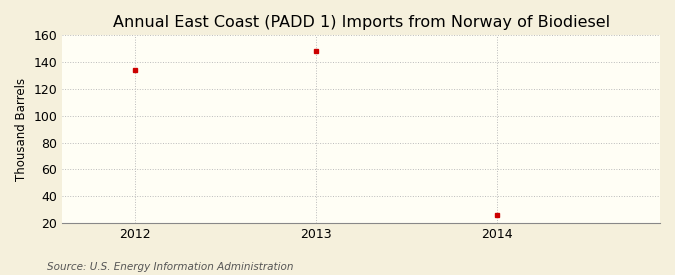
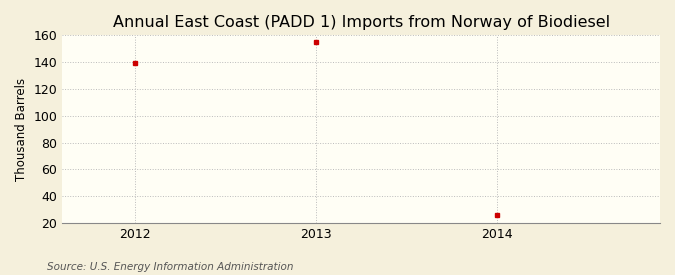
2012: 134 -> 139
2013: 148 -> 155
